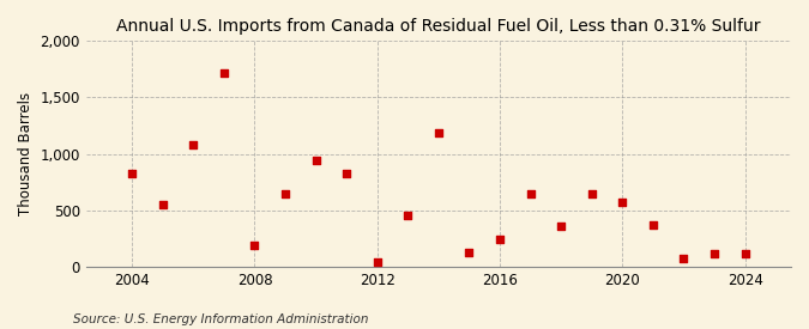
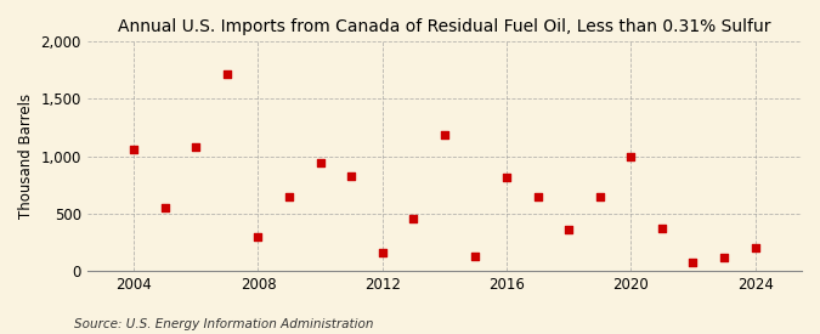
2004: 830 -> 1,060
2008: 200 -> 300
2012: 40 -> 160
2016: 240 -> 820
2020: 570 -> 1,000
2024: 120 -> 200
